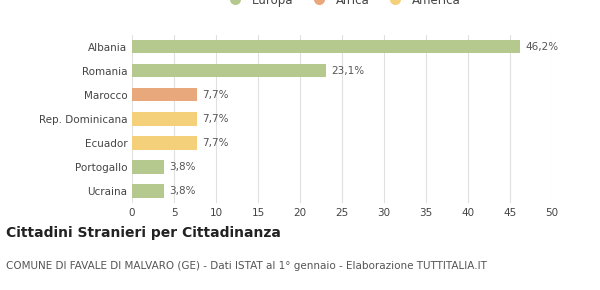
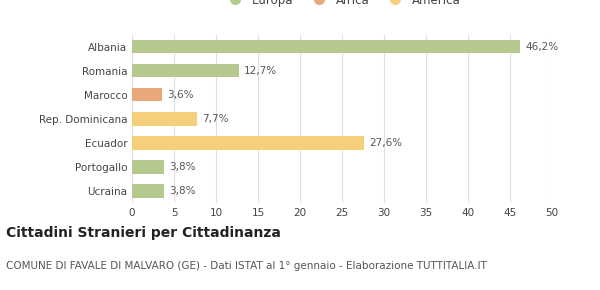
Romania: 23,1% -> 12,7%
Marocco: 7,7% -> 3,6%
Ecuador: 7,7% -> 27,6%
